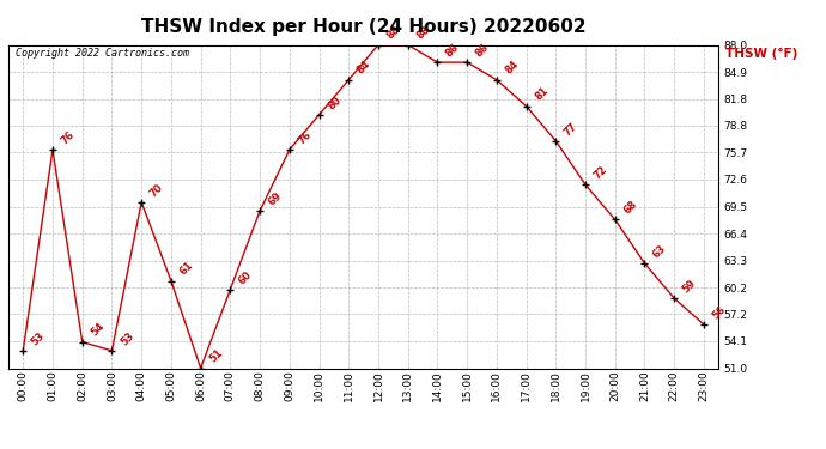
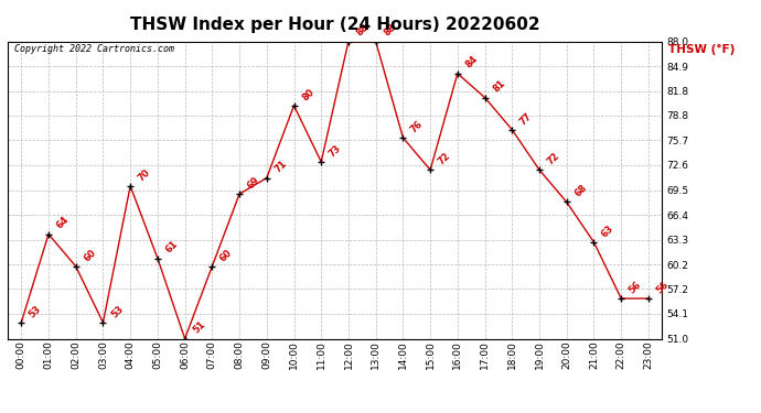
01:00: 76 -> 64
02:00: 54 -> 60
09:00: 76 -> 71
11:00: 84 -> 73
14:00: 86 -> 76
15:00: 86 -> 72
22:00: 59 -> 56
